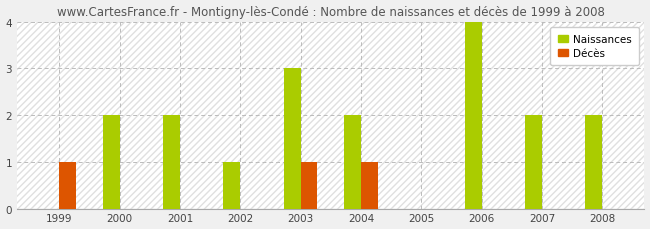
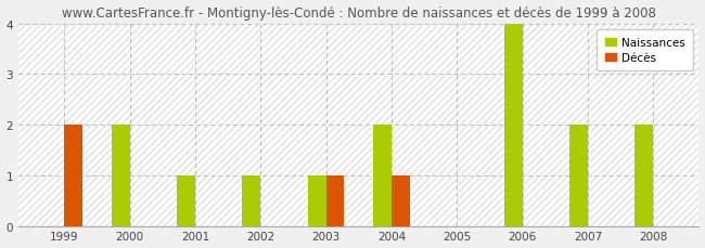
Décès/1999: 1 -> 2
Naissances/2001: 2 -> 1
Naissances/2003: 3 -> 1
